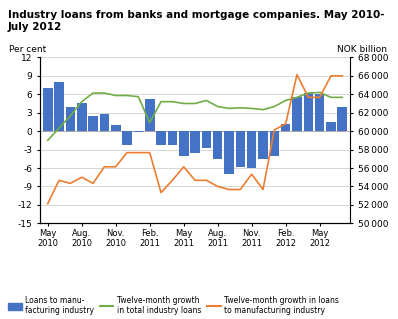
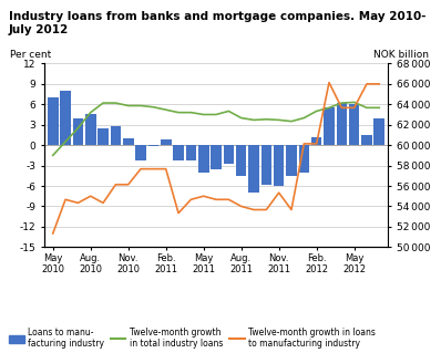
Twelve-month growth in loans to manufacturing industry/May 2010: -11.8 -> -13.0
Loans to manu- facturing industry/Feb. 2011: 5.2 -> 0.8
Twelve-month growth in total industry loans/Feb. 2011: 1.4 -> 5.2
Twelve-month growth in loans to manufacturing industry/May 2011: -5.8 -> -7.5
Twelve-month growth in loans to manufacturing industry/Feb. 2012: 1.2 -> 0.2
